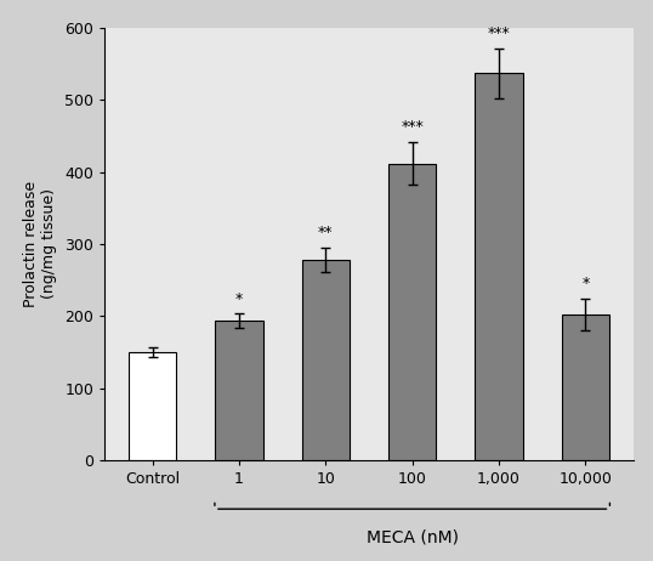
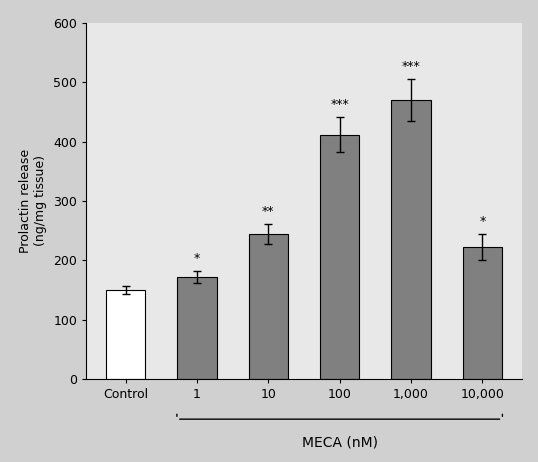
1: 193 -> 172
10: 278 -> 244
1,000: 537 -> 470
10,000: 202 -> 222
